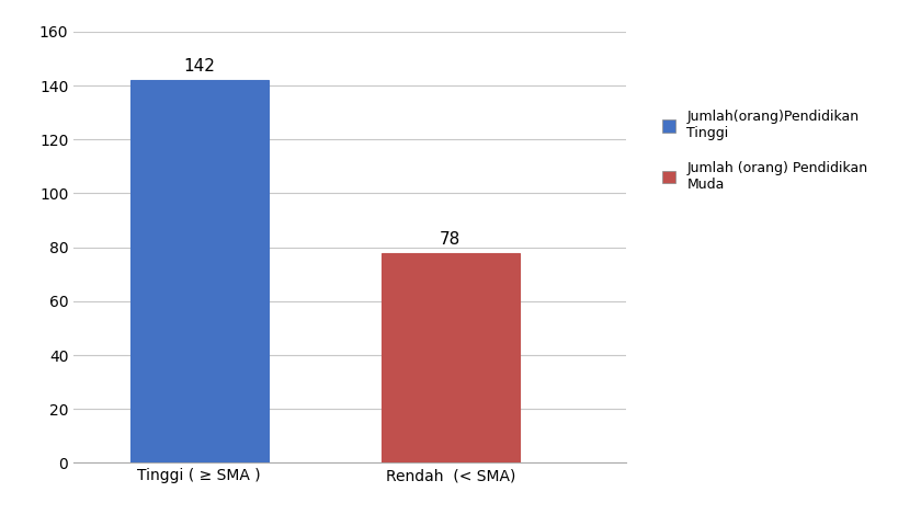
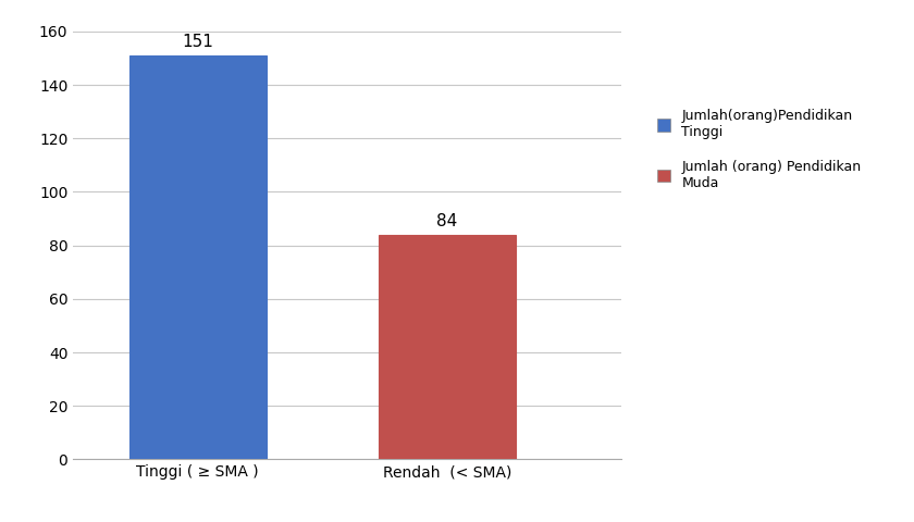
Tinggi ( ≥ SMA ): 142 -> 151
Rendah (< SMA): 78 -> 84
